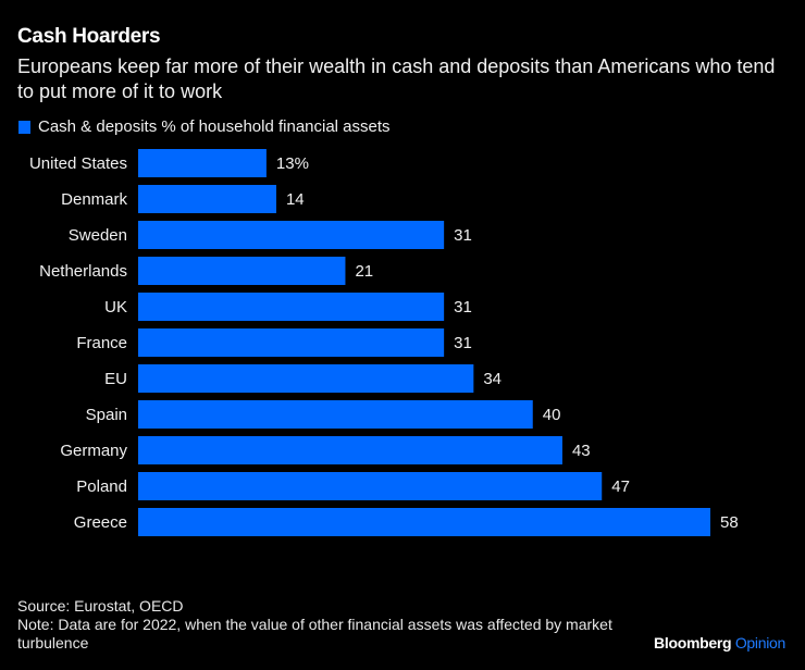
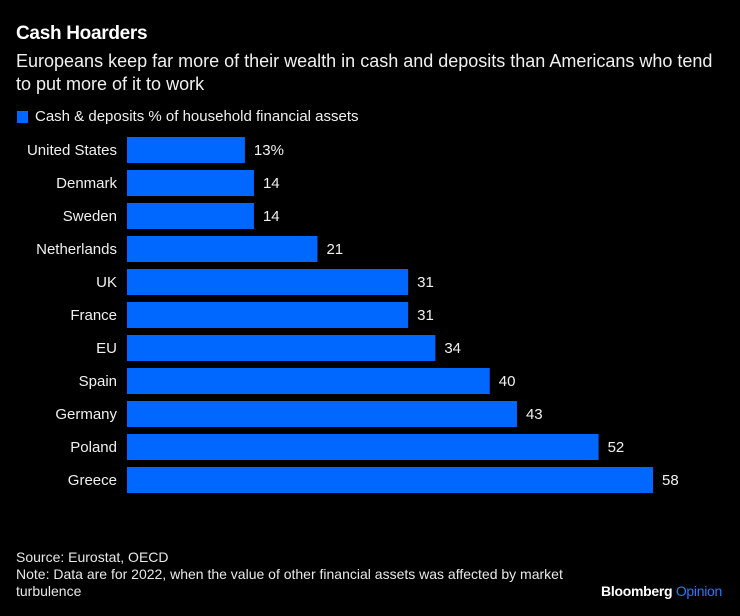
Sweden: 31 -> 14
Poland: 47 -> 52
